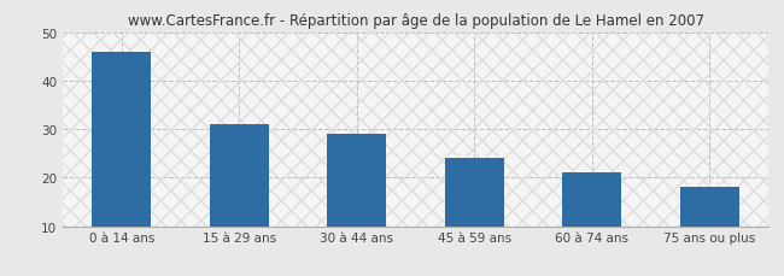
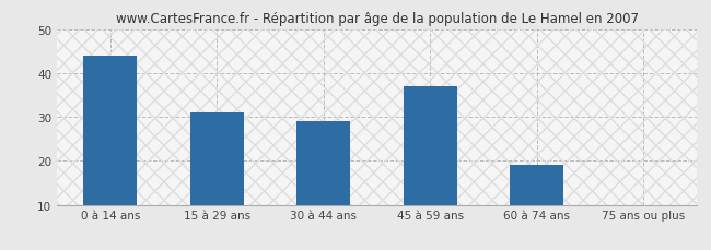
0 à 14 ans: 46 -> 44
45 à 59 ans: 24 -> 37
60 à 74 ans: 21 -> 19
75 ans ou plus: 18 -> 10
